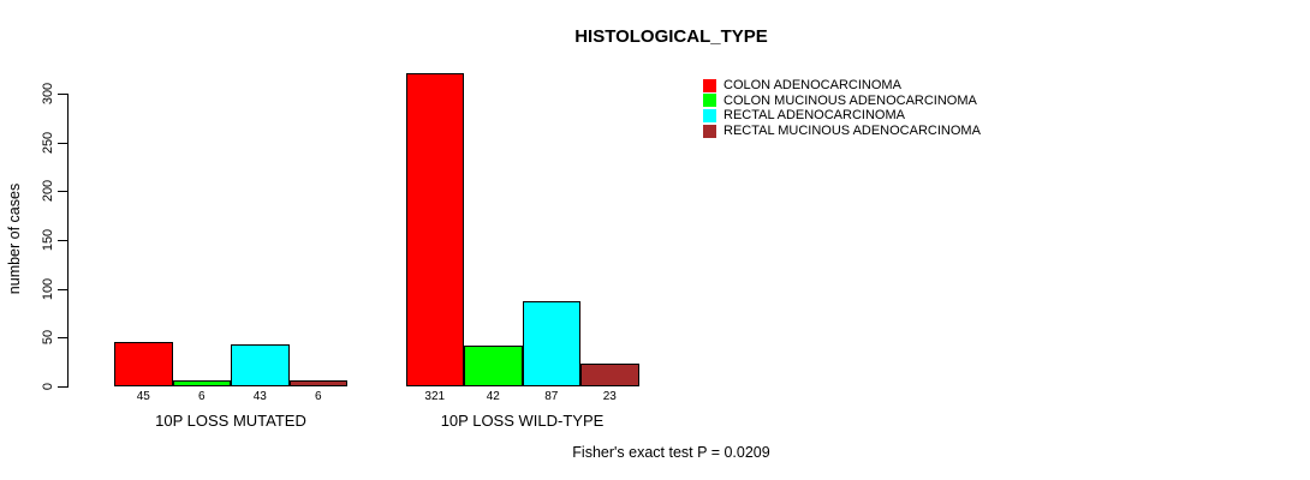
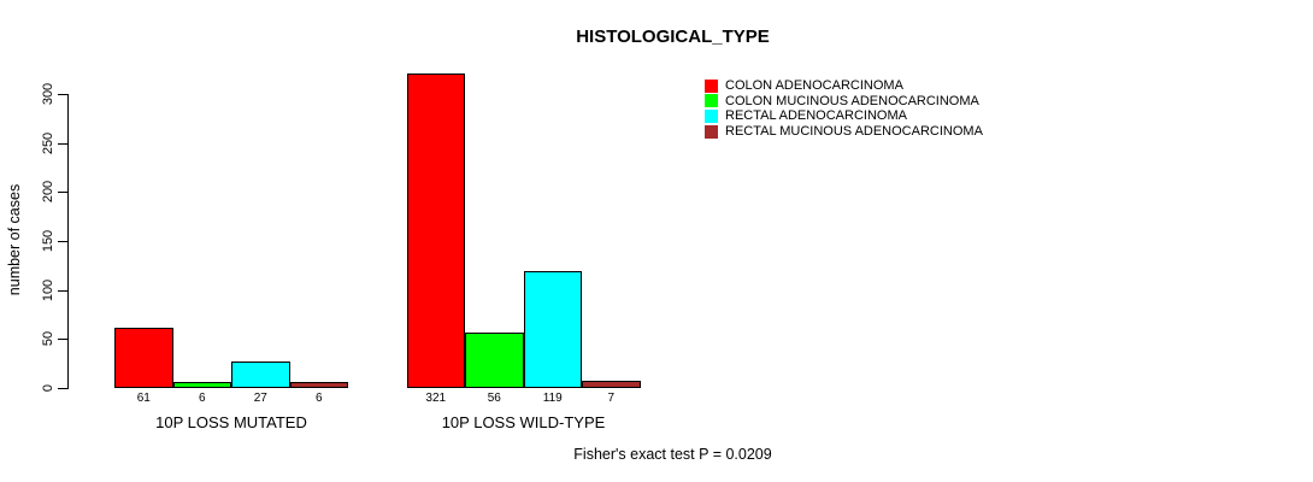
COLON ADENOCARCINOMA/10P LOSS MUTATED: 45 -> 61
RECTAL ADENOCARCINOMA/10P LOSS MUTATED: 43 -> 27
COLON MUCINOUS ADENOCARCINOMA/10P LOSS WILD-TYPE: 42 -> 56
RECTAL ADENOCARCINOMA/10P LOSS WILD-TYPE: 87 -> 119
RECTAL MUCINOUS ADENOCARCINOMA/10P LOSS WILD-TYPE: 23 -> 7
